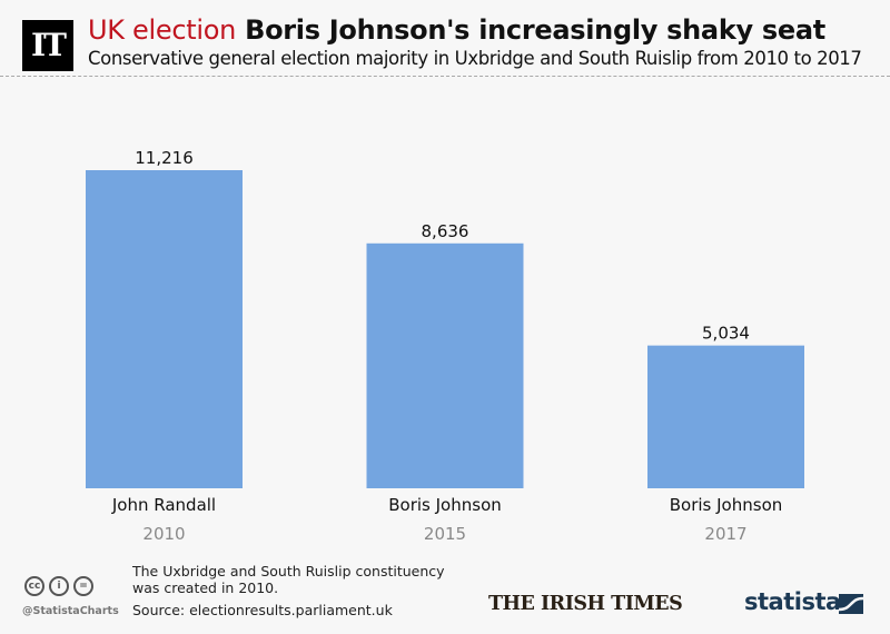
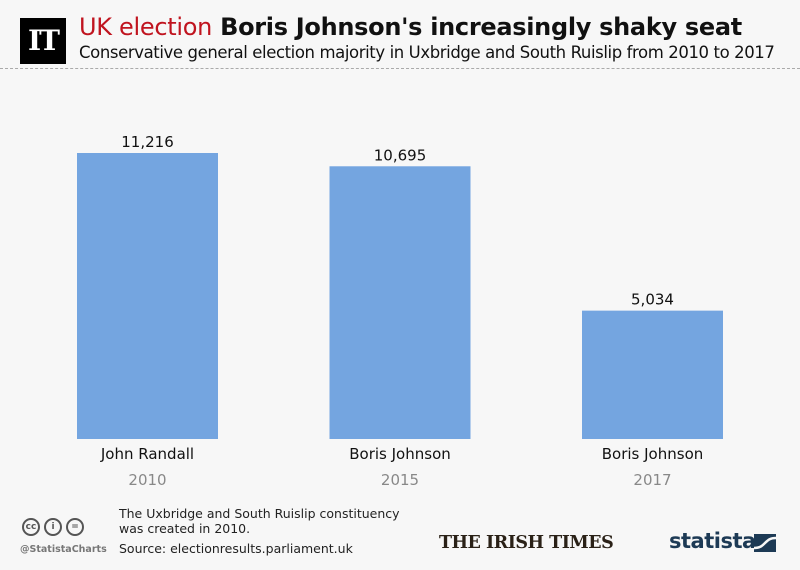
2015: 8,636 -> 10,695
